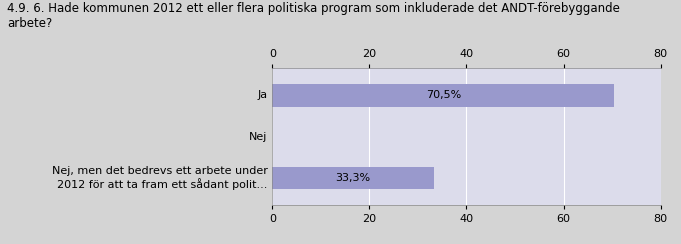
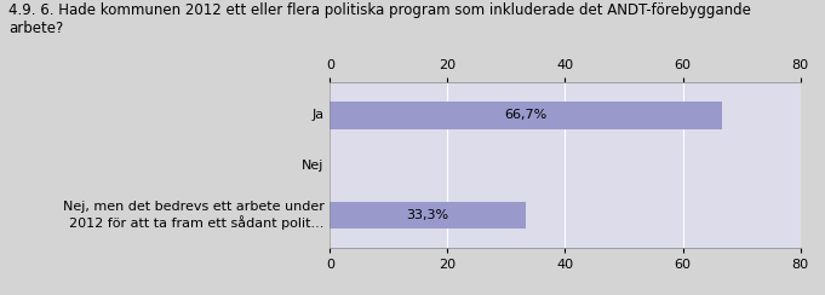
Ja: 70,5% -> 66,7%
